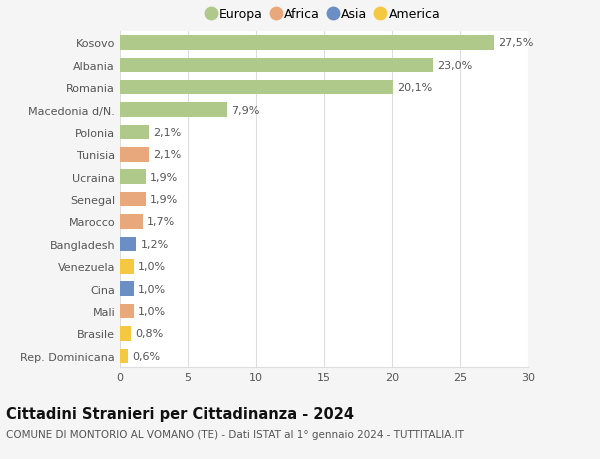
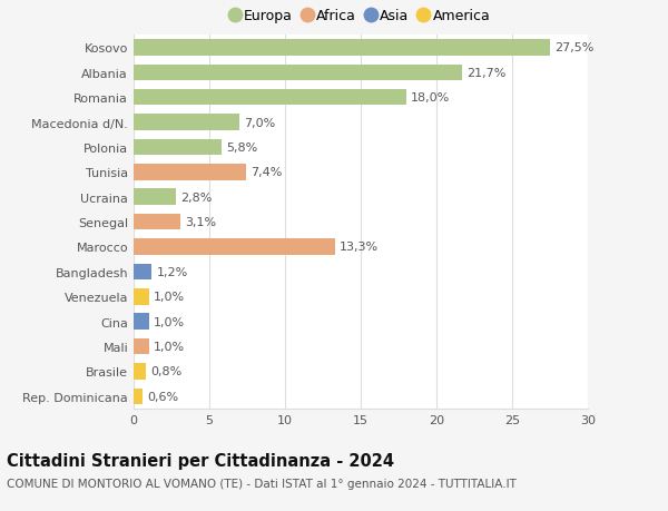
Albania: 23,0% -> 21,7%
Romania: 20,1% -> 18,0%
Macedonia d/N.: 7,9% -> 7,0%
Polonia: 2,1% -> 5,8%
Tunisia: 2,1% -> 7,4%
Ucraina: 1,9% -> 2,8%
Senegal: 1,9% -> 3,1%
Marocco: 1,7% -> 13,3%
